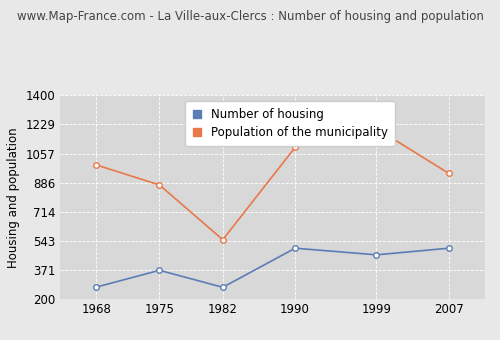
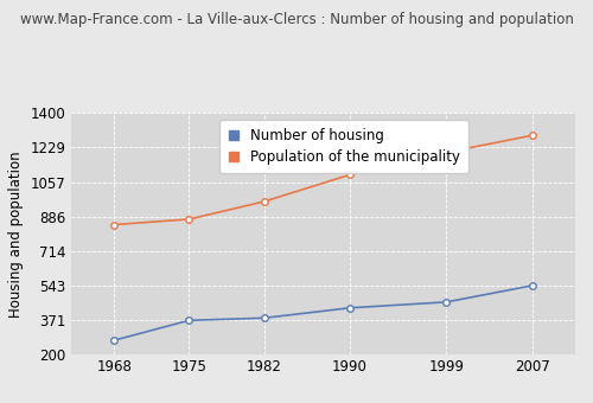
Population of the municipality/1968: 990 -> 840
Number of housing/1982: 270 -> 380
Population of the municipality/1982: 550 -> 960
Number of housing/1990: 500 -> 430
Number of housing/2007: 500 -> 540
Population of the municipality/2007: 940 -> 1290
